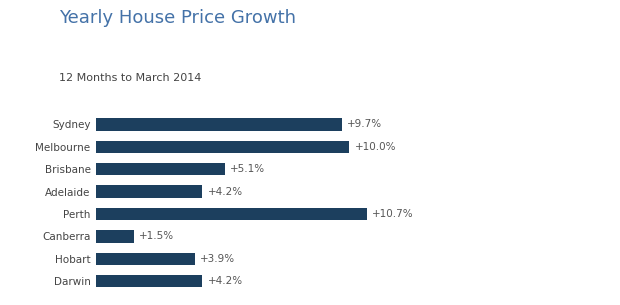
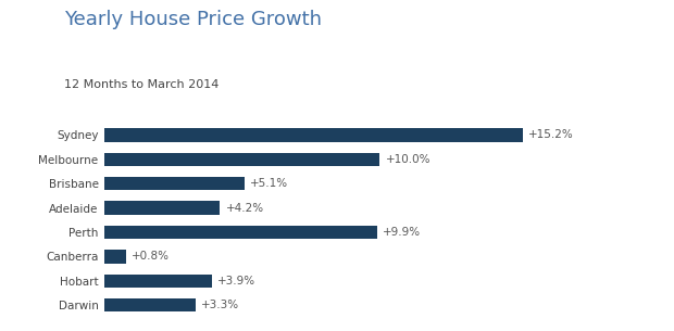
Sydney: +9.7% -> +15.2%
Perth: +10.7% -> +9.9%
Canberra: +1.5% -> +0.8%
Darwin: +4.2% -> +3.3%
